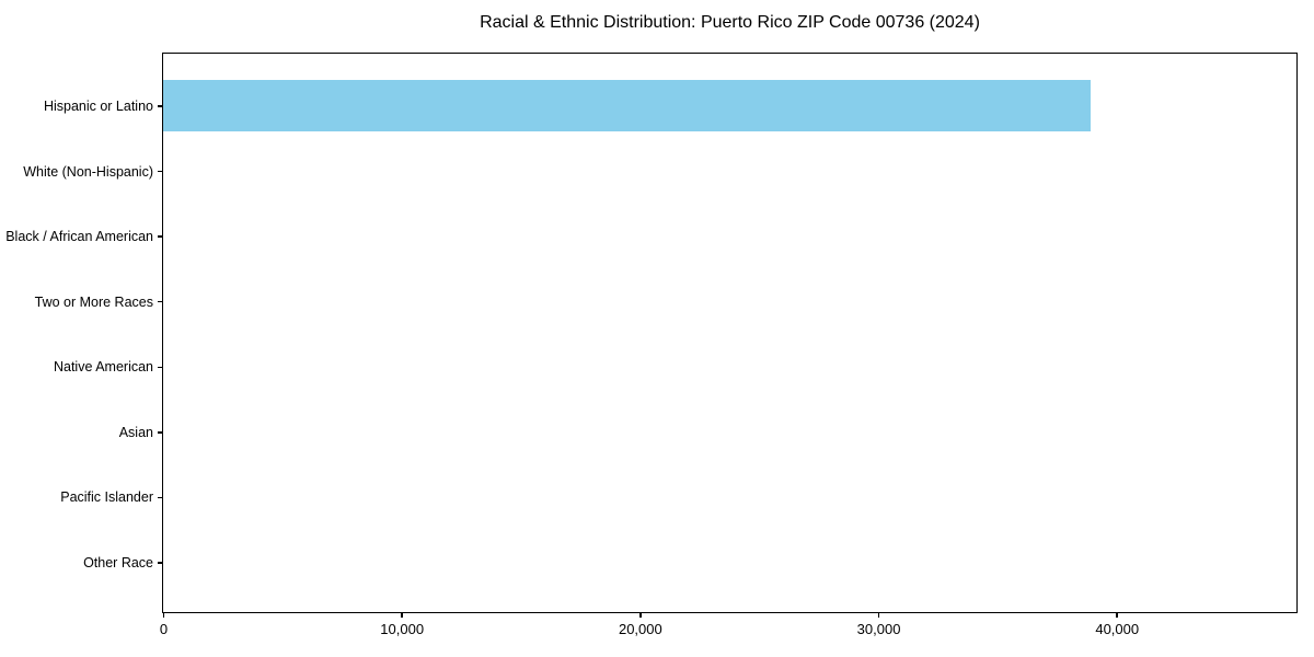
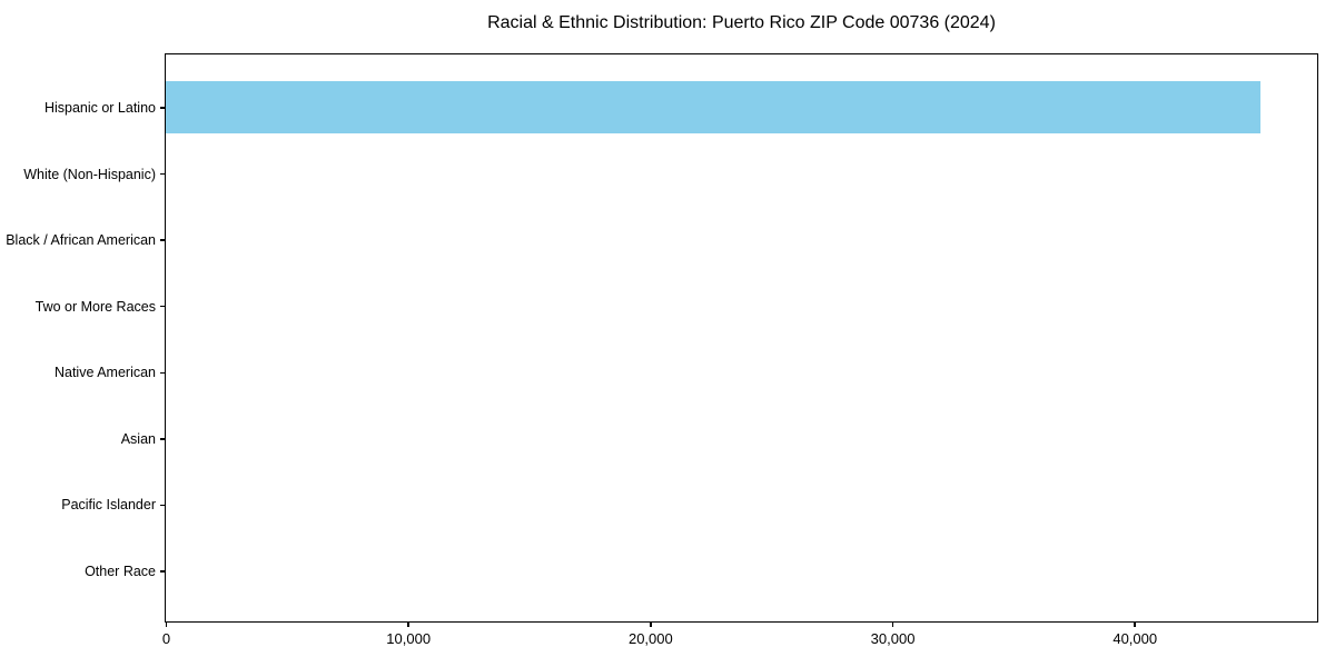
Hispanic or Latino: 38900 -> 45200
